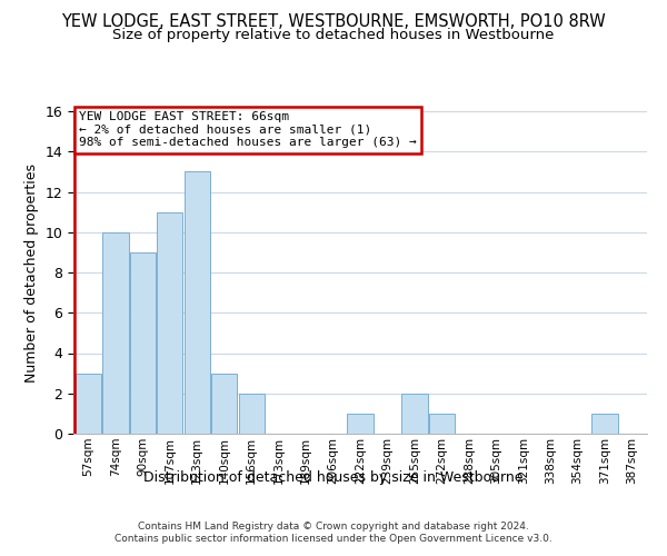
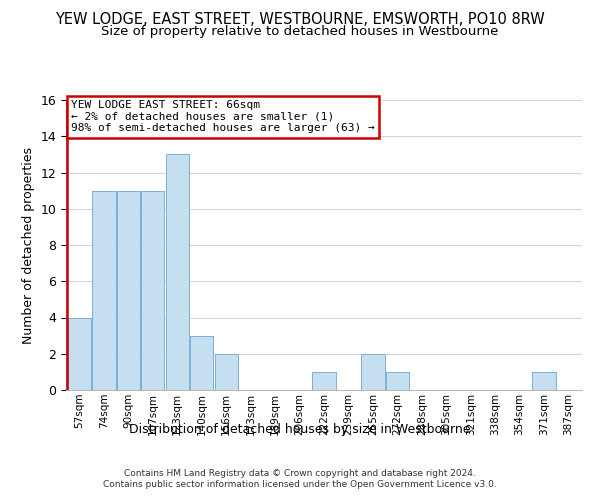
57sqm: 3 -> 4
74sqm: 10 -> 11
90sqm: 9 -> 11
